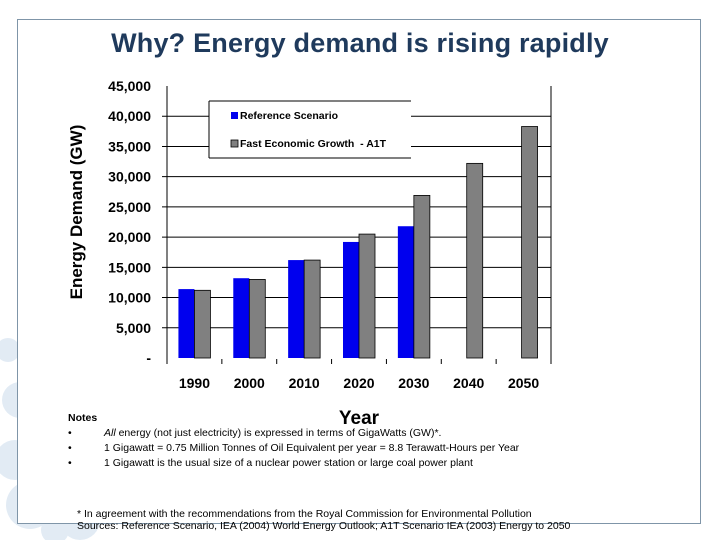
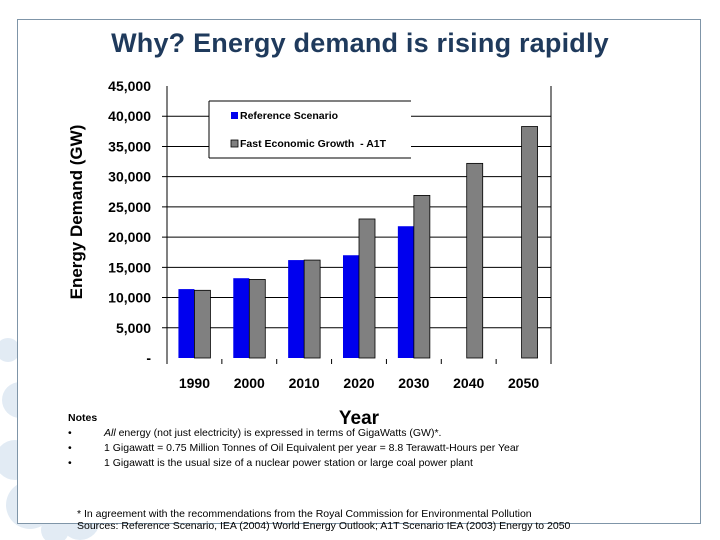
Reference Scenario/2020: 19000 -> 17000
Fast Economic Growth - A1T/2020: 20000 -> 23000
